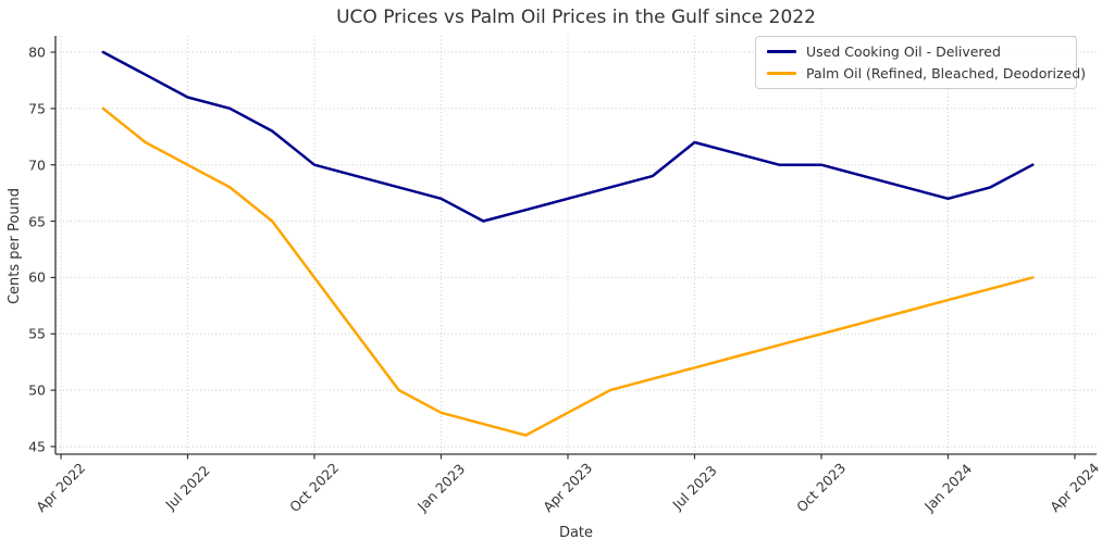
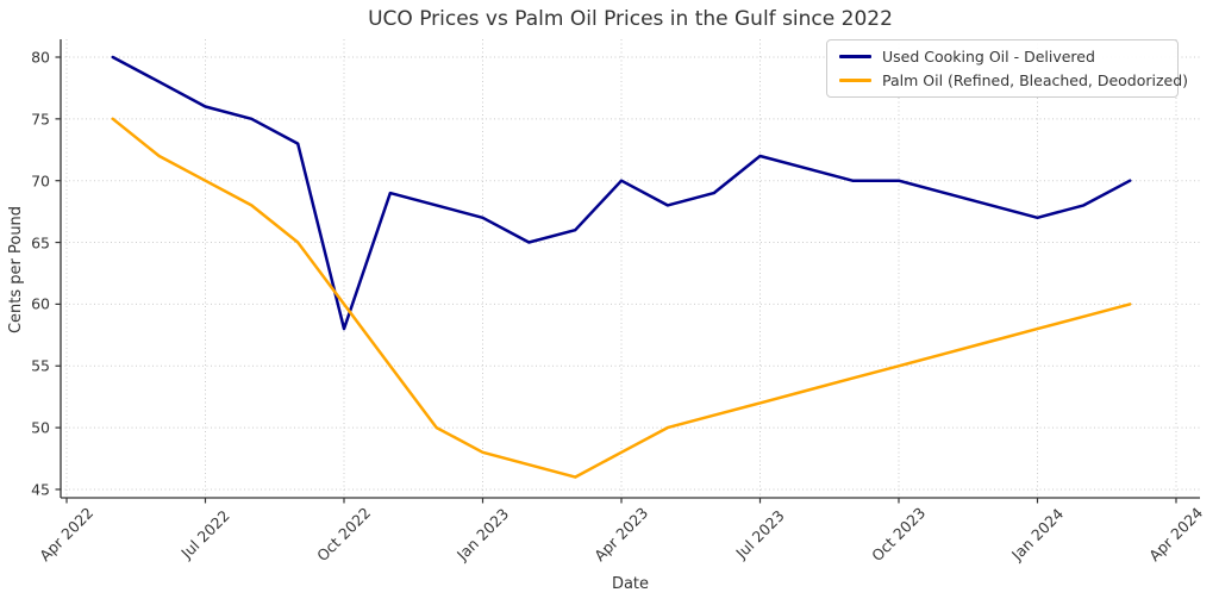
Used Cooking Oil - Delivered/Oct 2022: 70 -> 58
Used Cooking Oil - Delivered/Apr 2023: 67 -> 70
